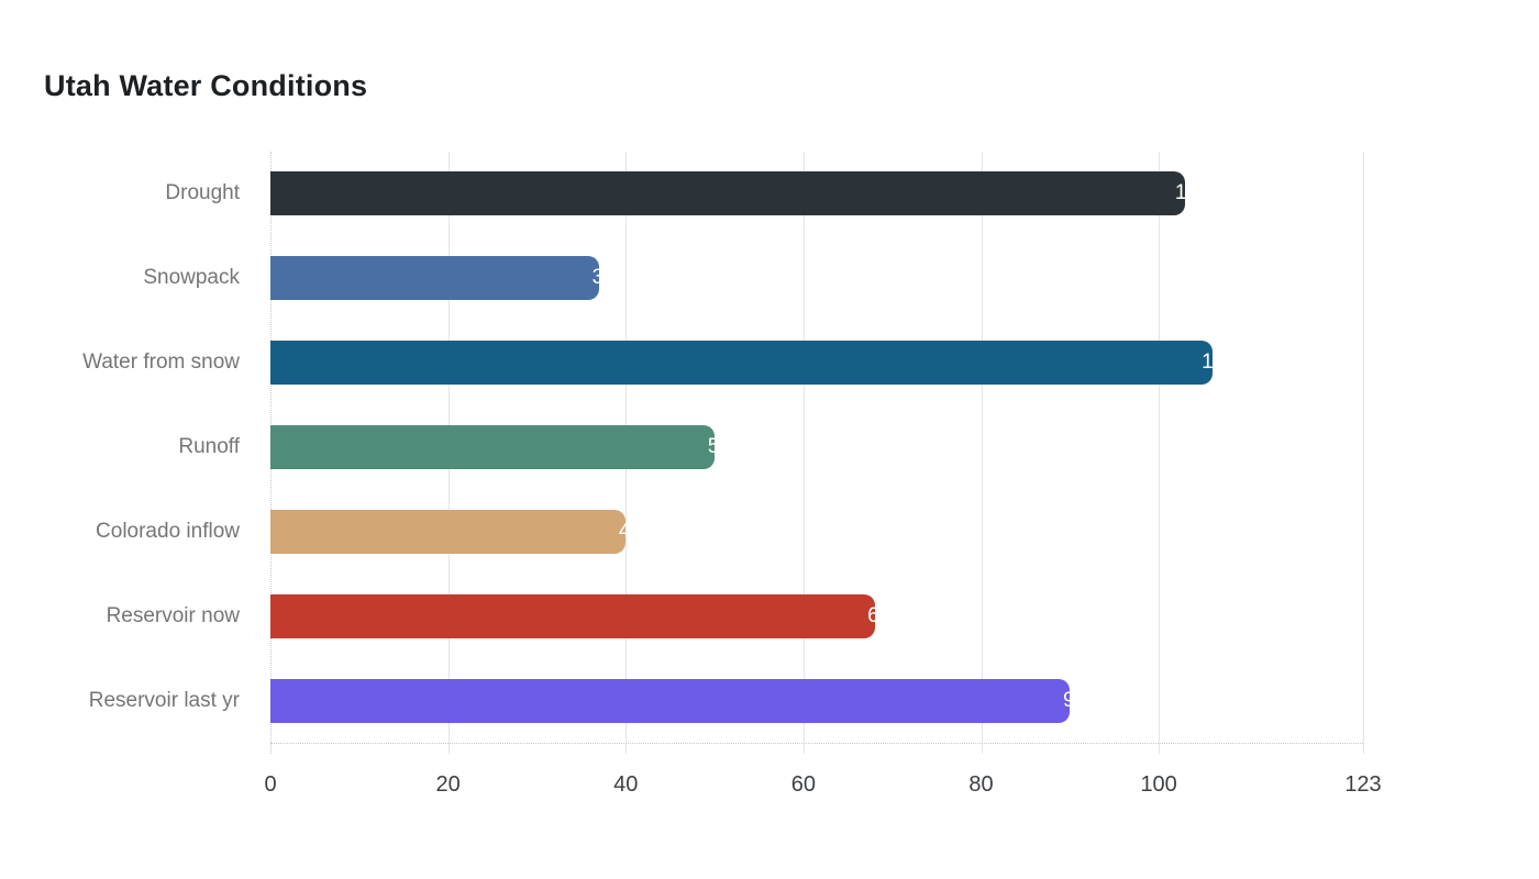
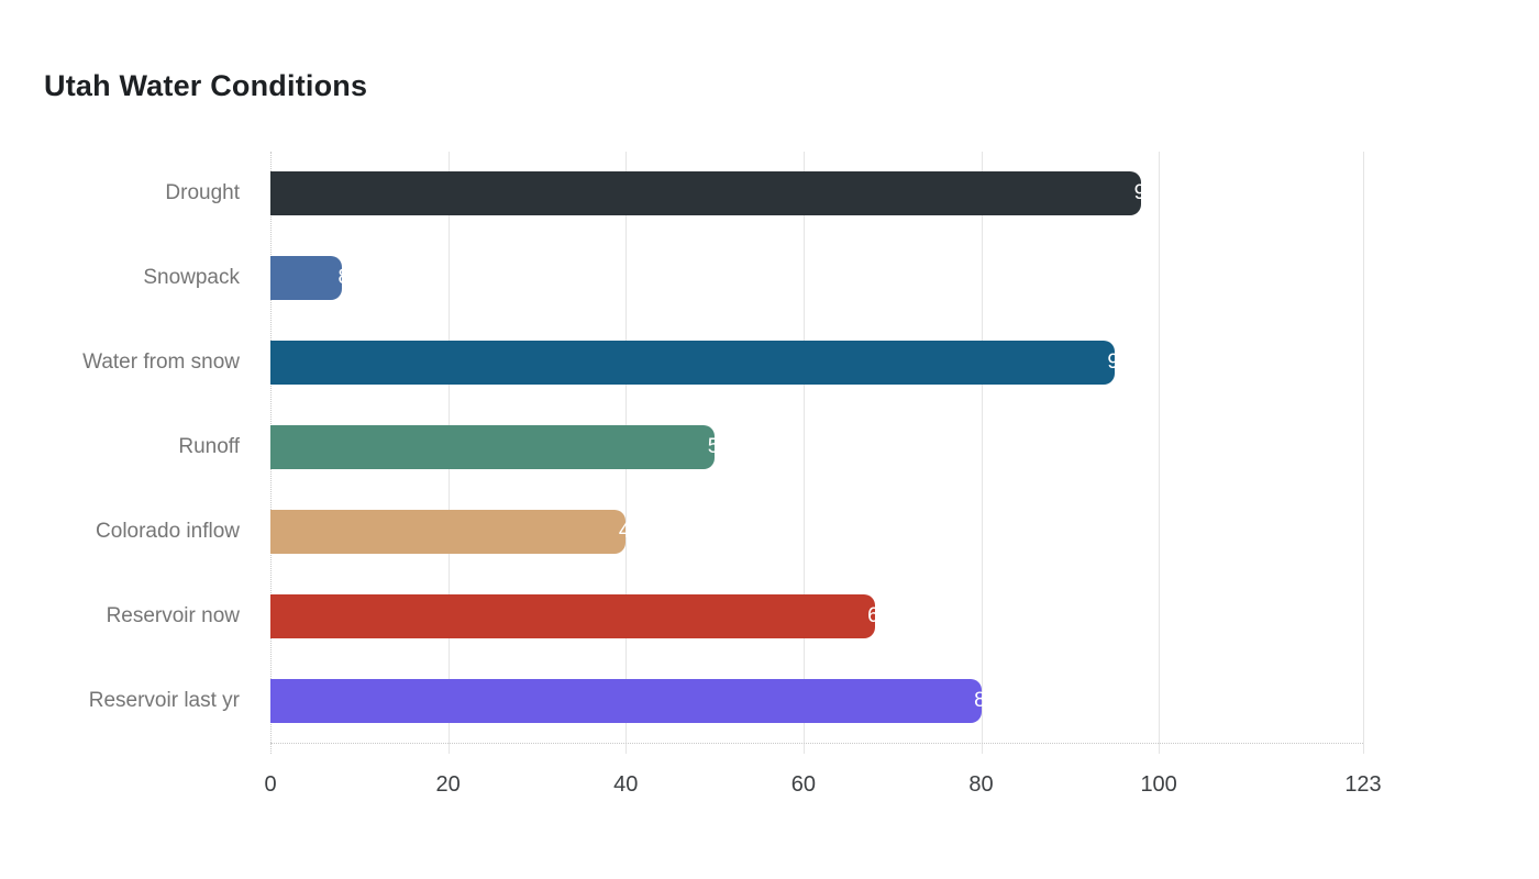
Drought: 103 -> 98
Snowpack: 37 -> 8
Water from snow: 106 -> 95
Reservoir last yr: 90 -> 80
